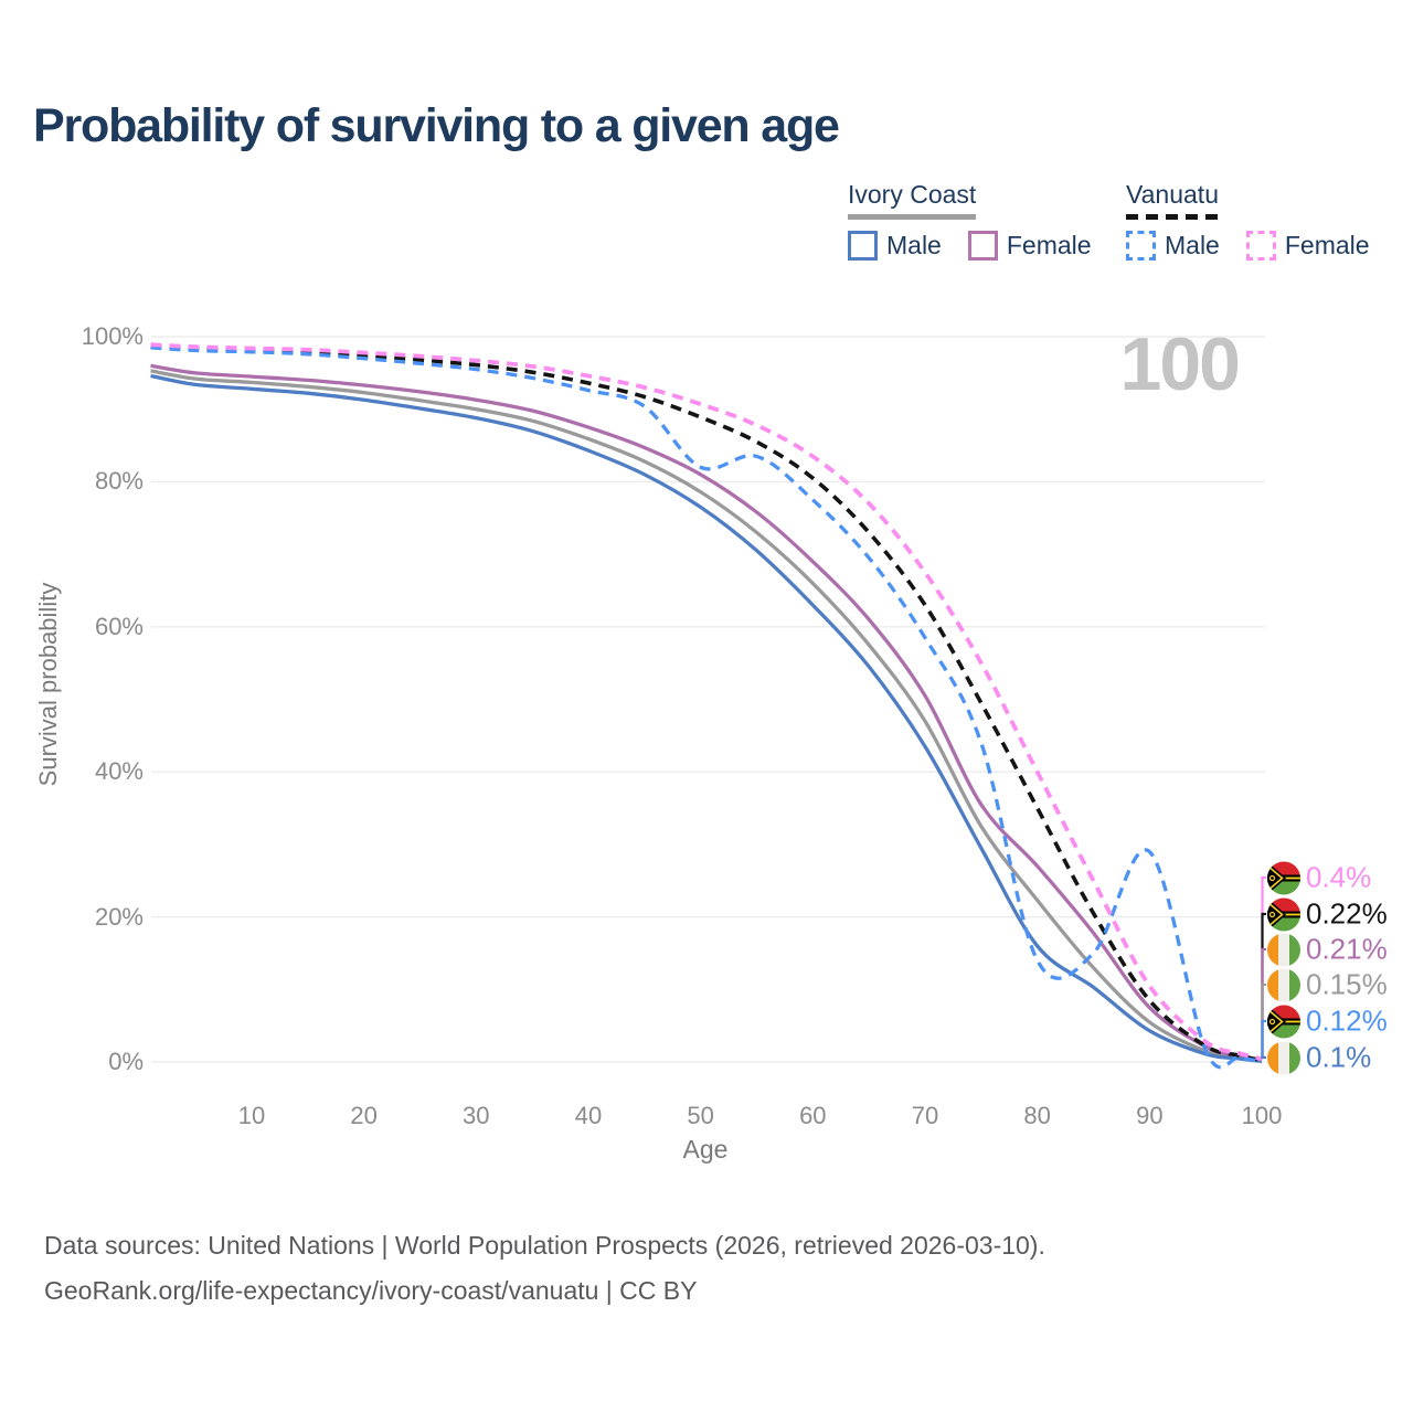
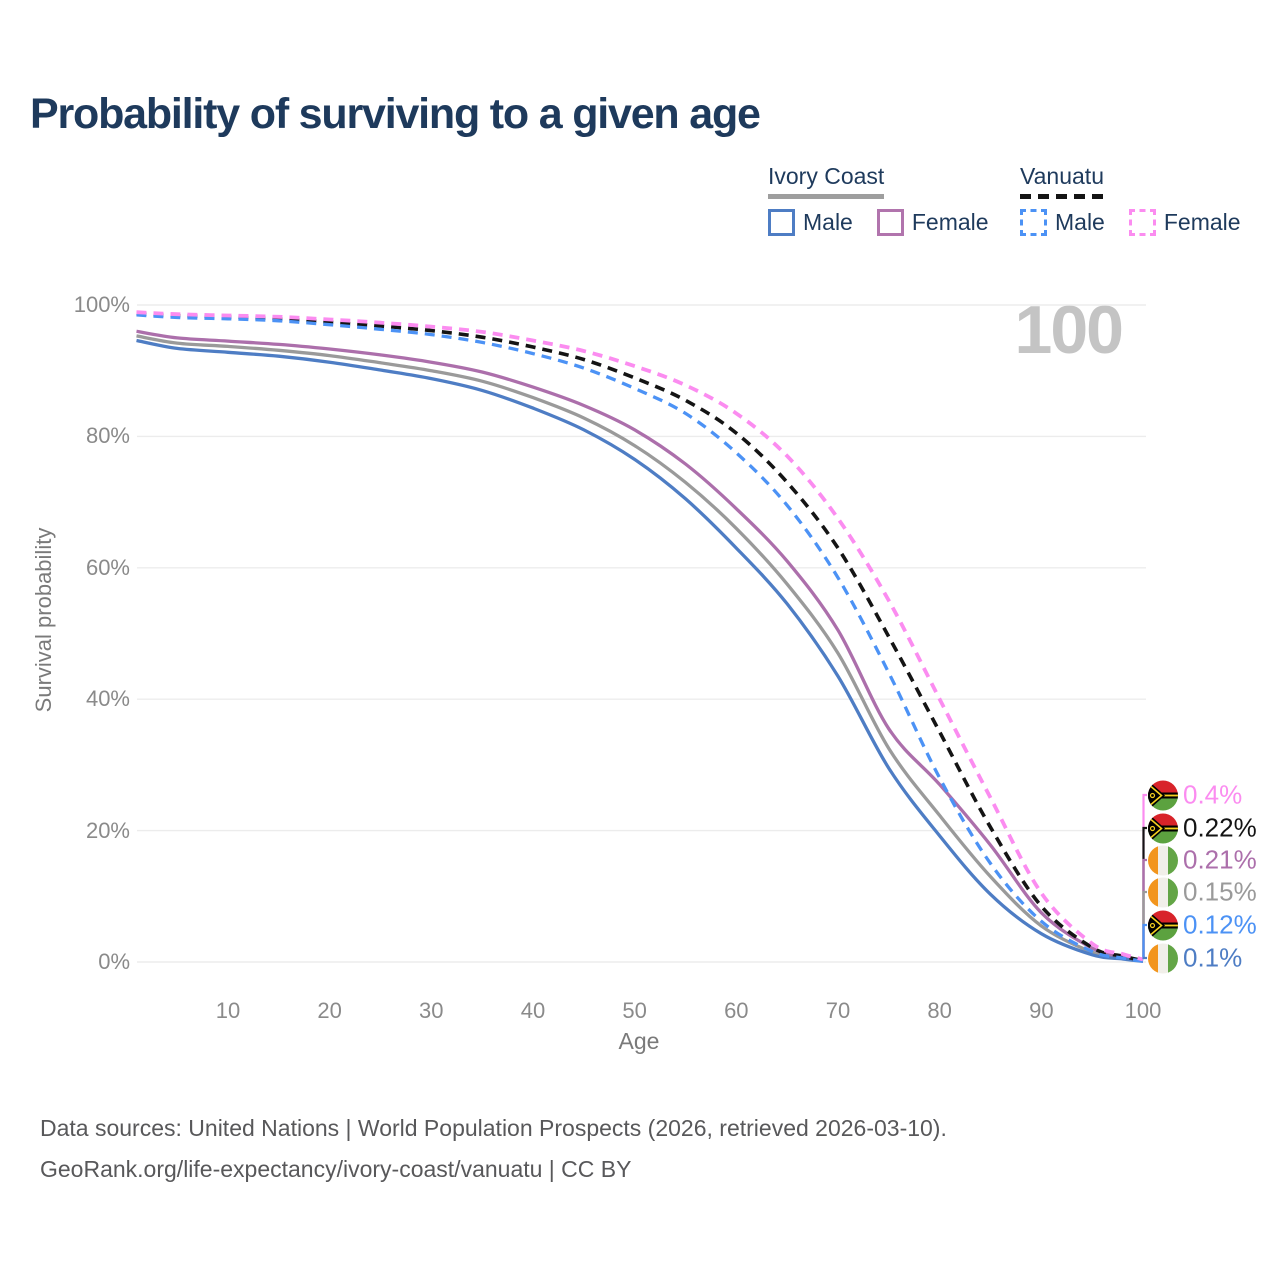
Vanuatu Male/50: 82% -> 87%
Ivory Coast Male/80: 16% -> 19%
Vanuatu Male/80: 14% -> 28%
Vanuatu Male/90: 29% -> 6%
